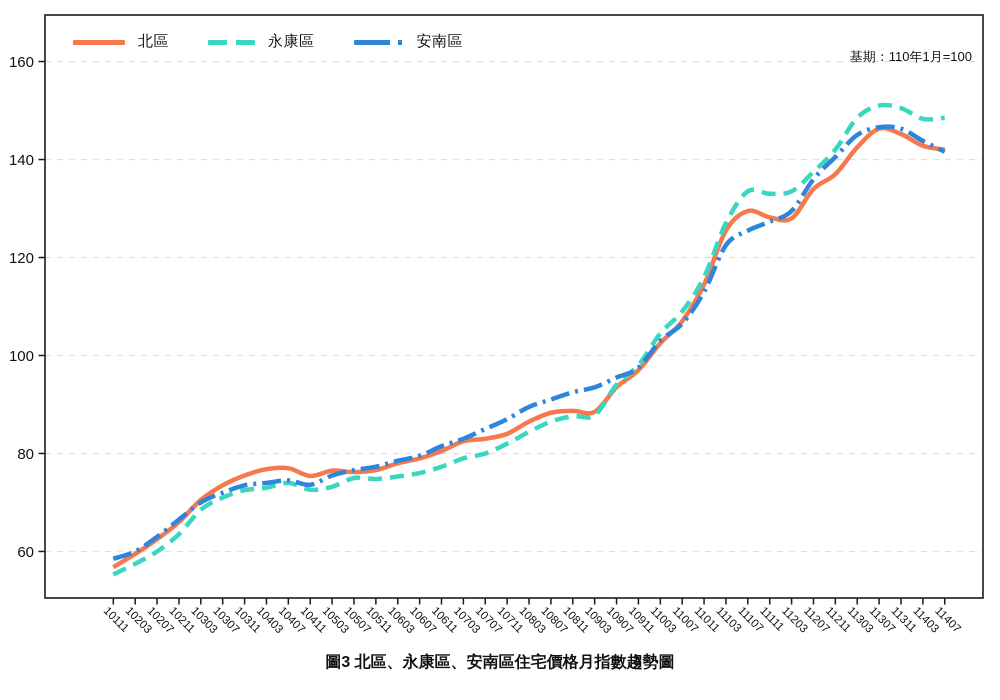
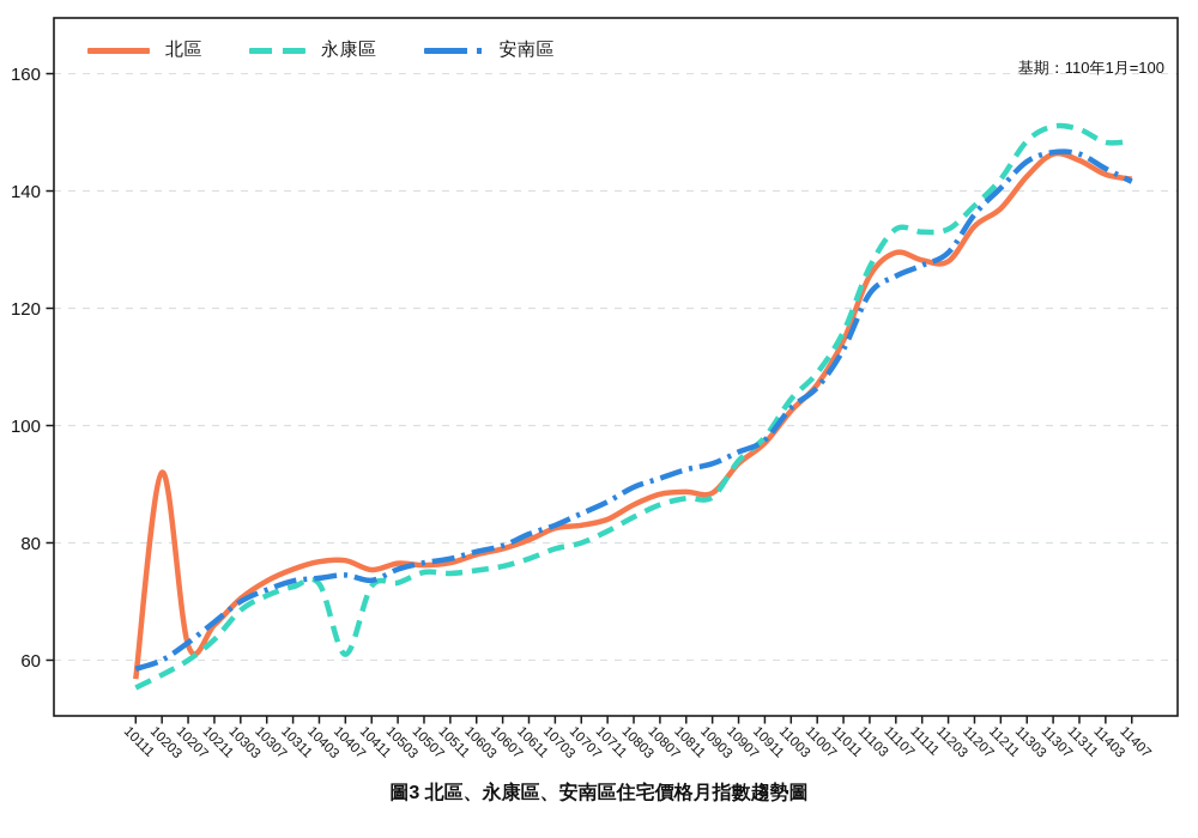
北區/10203: 60 -> 92
永康區/10407: 74 -> 61
